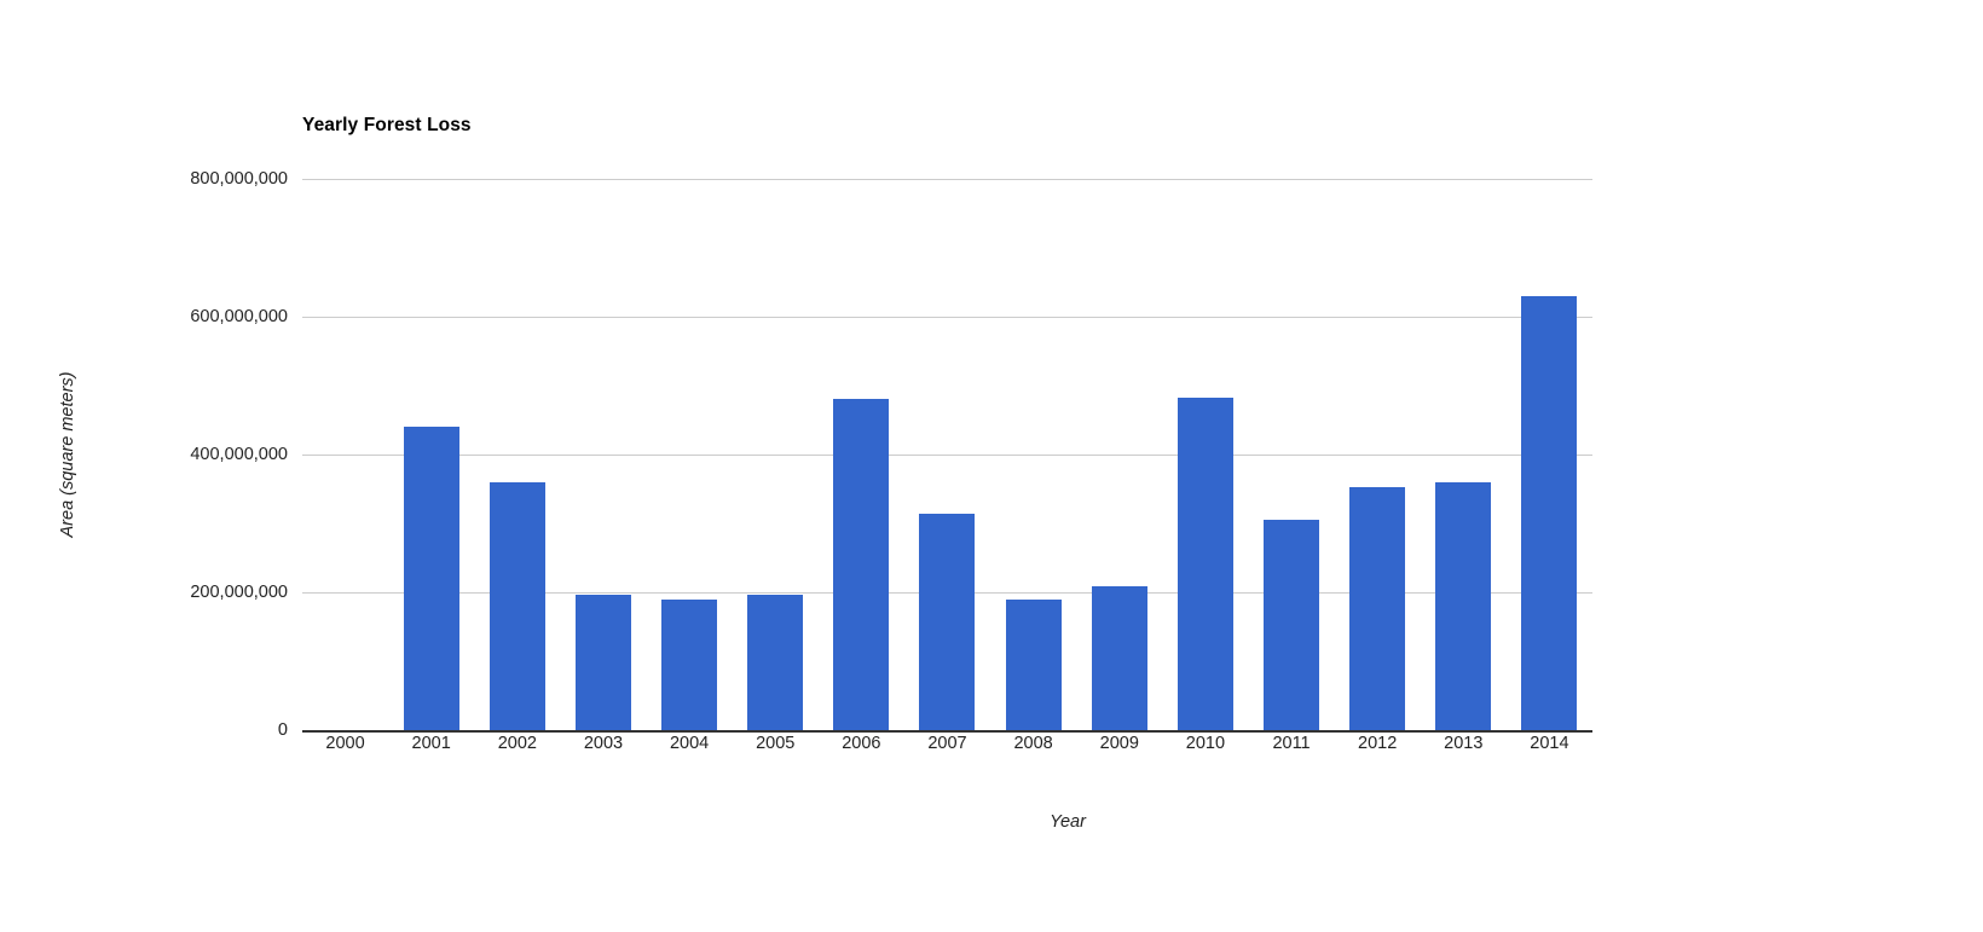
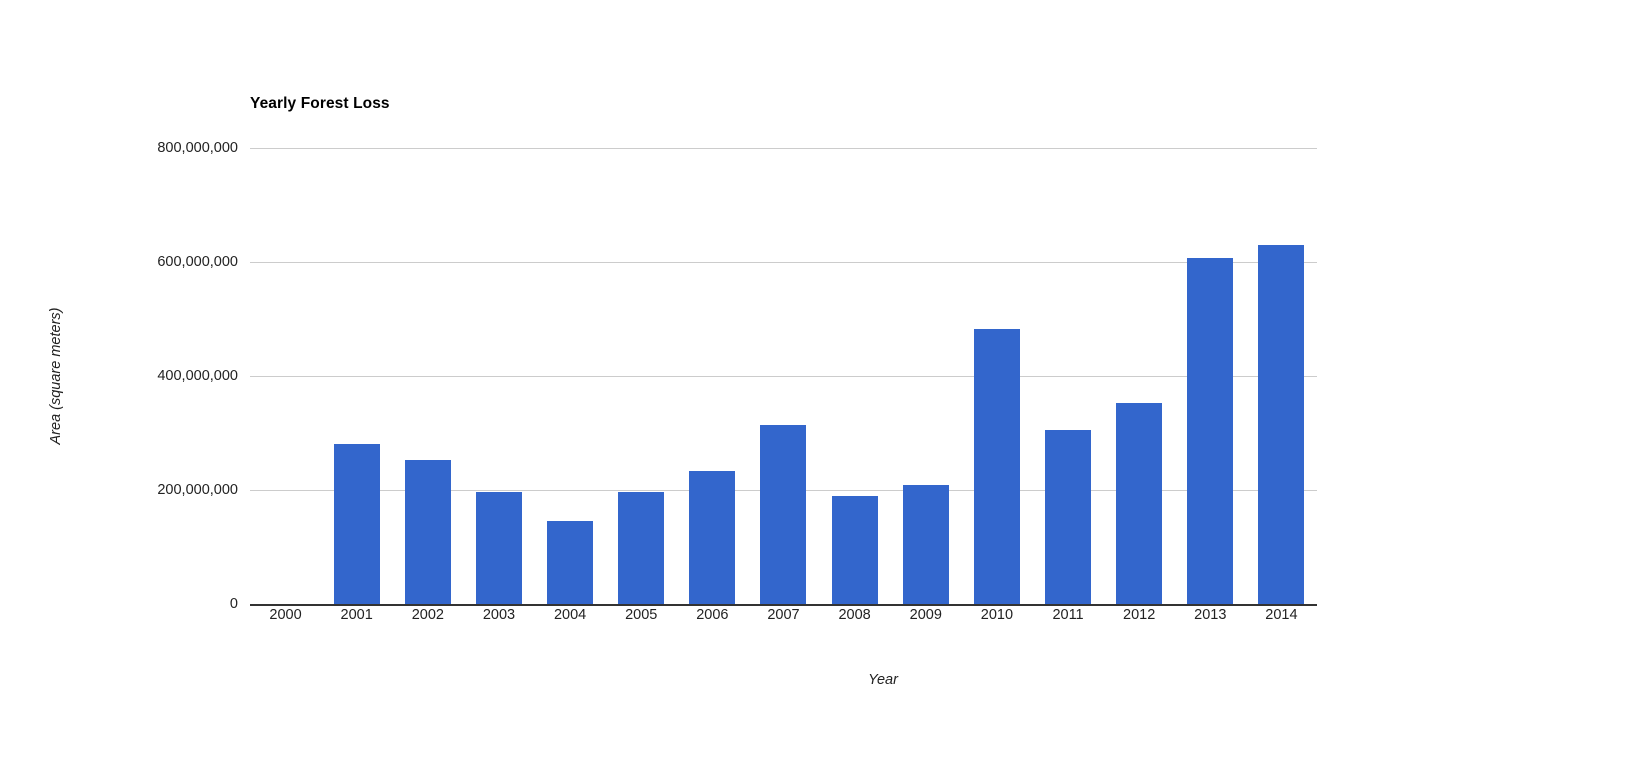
2001: 440000000 -> 280000000
2002: 360000000 -> 250000000
2004: 190000000 -> 140000000
2006: 480000000 -> 230000000
2013: 360000000 -> 610000000
